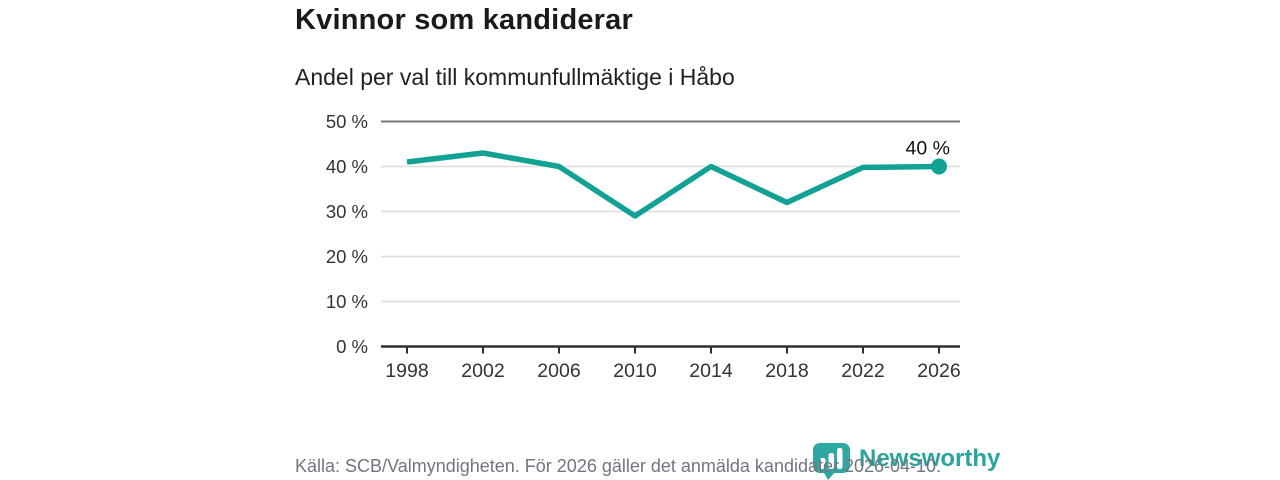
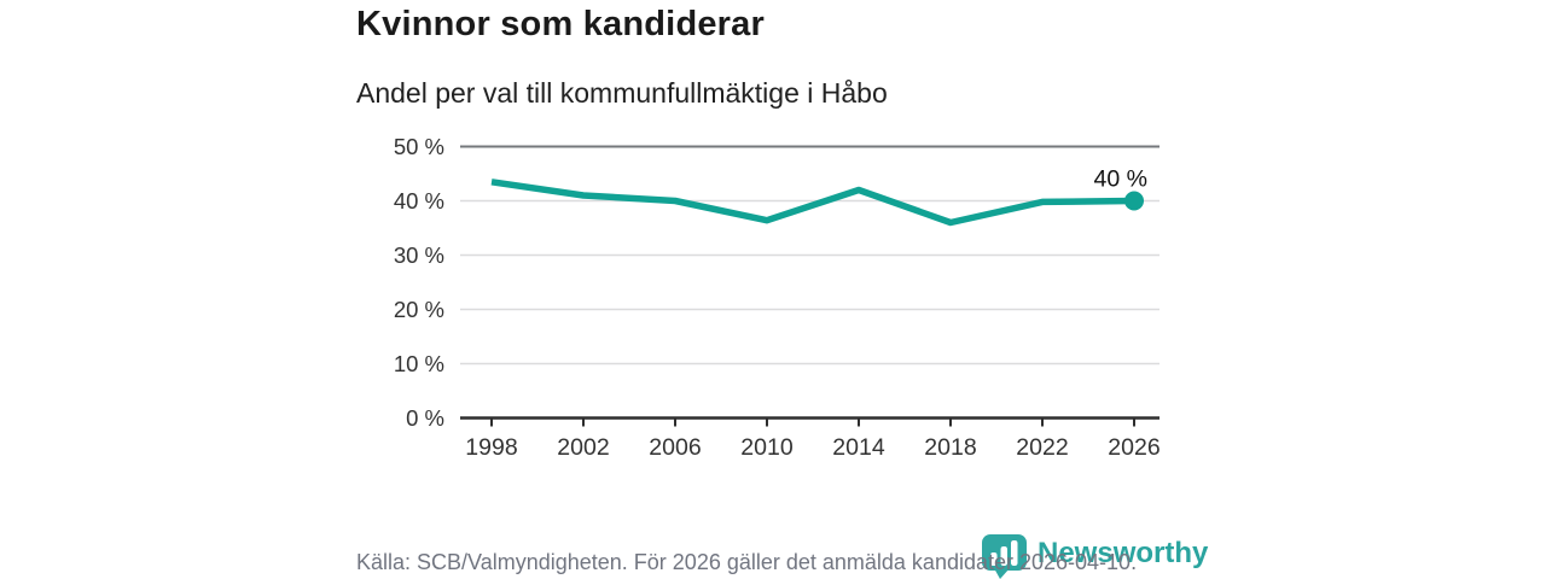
1998: 41% -> 44%
2002: 43% -> 41%
2010: 29% -> 36%
2014: 40% -> 42%
2018: 32% -> 36%
